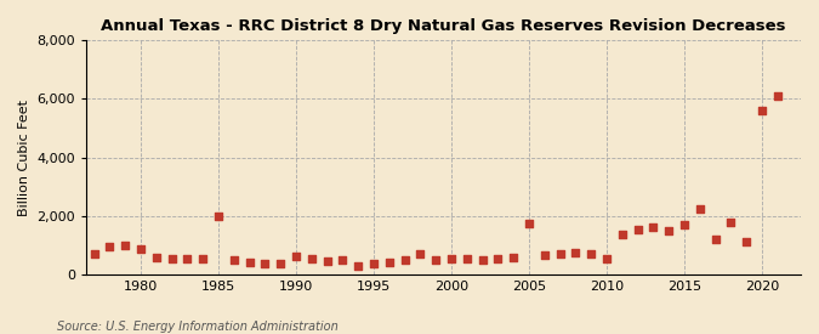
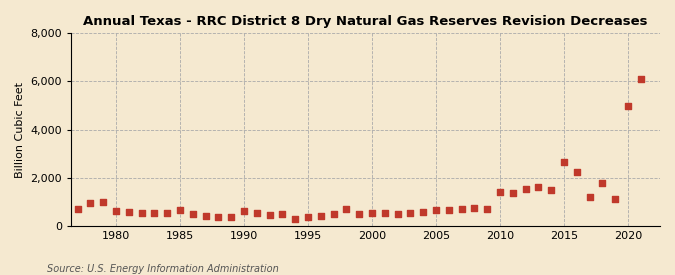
1980: 850 -> 600
1985: 2,000 -> 680
2005: 1,750 -> 680
2010: 550 -> 1,400
2015: 1,700 -> 2,650
2020: 5,600 -> 5,000
